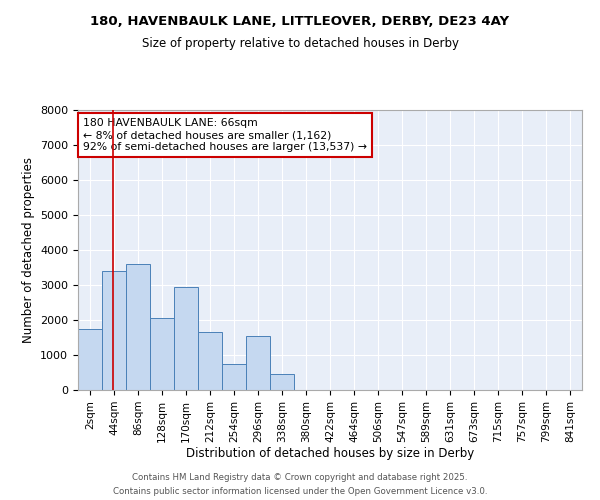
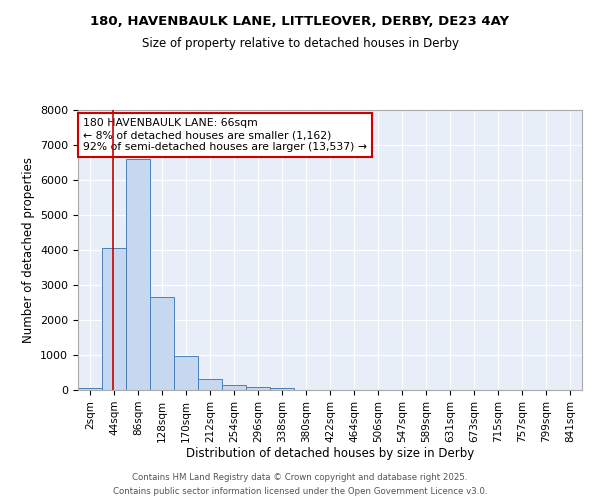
2sqm: 1750 -> 60
44sqm: 3400 -> 4050
86sqm: 3600 -> 6600
128sqm: 2050 -> 2650
170sqm: 2950 -> 980
212sqm: 1650 -> 320
254sqm: 750 -> 130
296sqm: 1550 -> 80
338sqm: 450 -> 60
